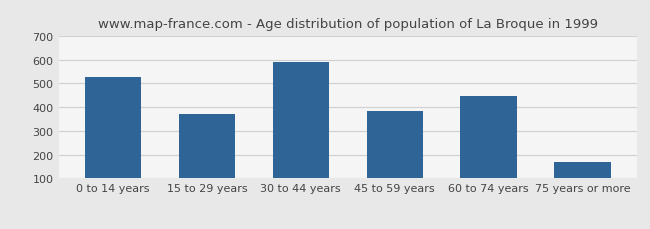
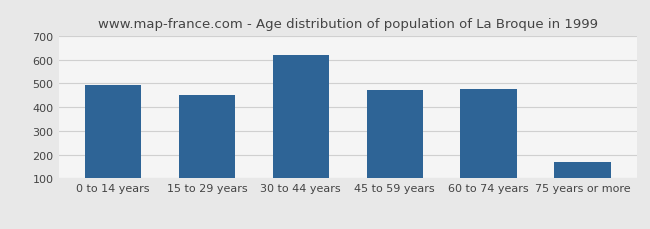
0 to 14 years: 525 -> 495
15 to 29 years: 370 -> 452
30 to 44 years: 590 -> 620
45 to 59 years: 385 -> 470
60 to 74 years: 445 -> 478
